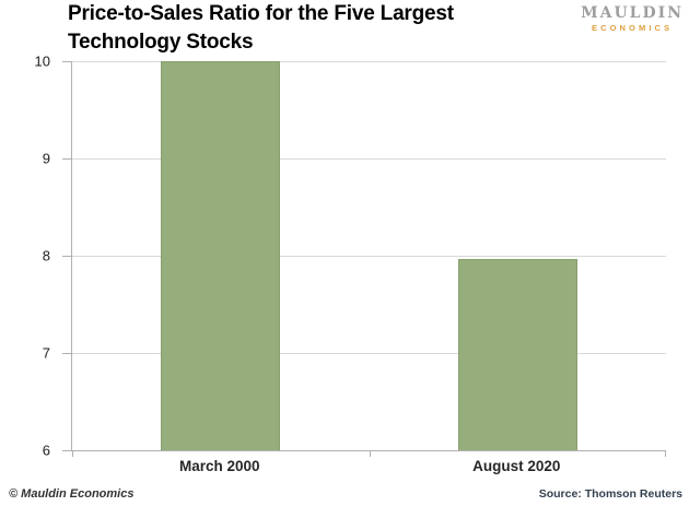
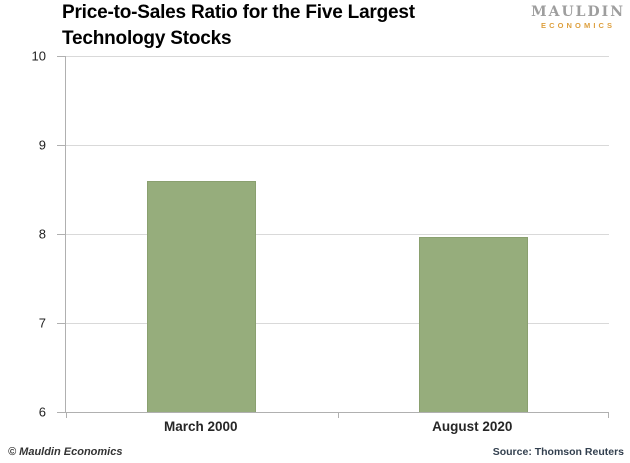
March 2000: 10.0 -> 8.6
